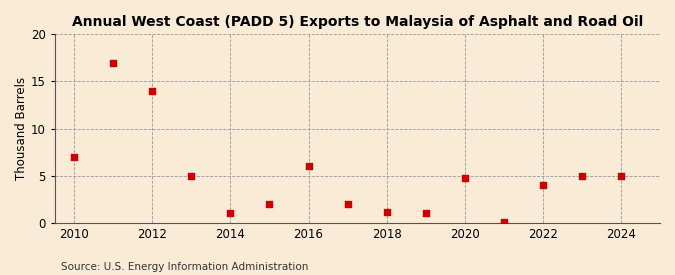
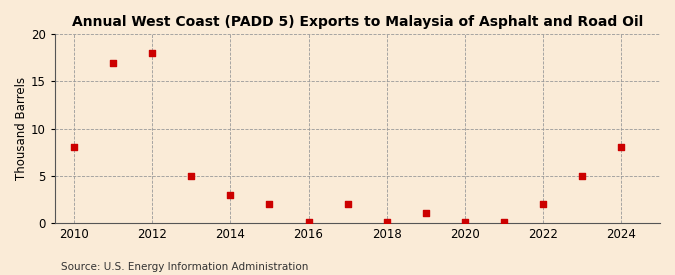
2010: 7.0 -> 8.0
2012: 14.0 -> 18.0
2014: 1.0 -> 3.0
2016: 6.0 -> 0.1
2018: 1.2 -> 0.1
2020: 4.8 -> 0.1
2022: 4.0 -> 2.0
2024: 5.0 -> 8.0
